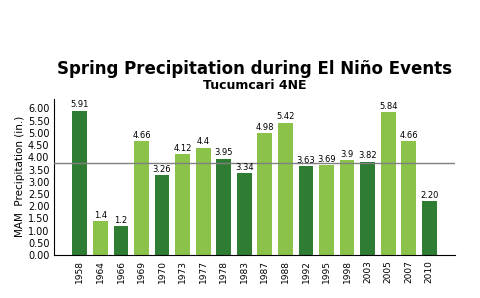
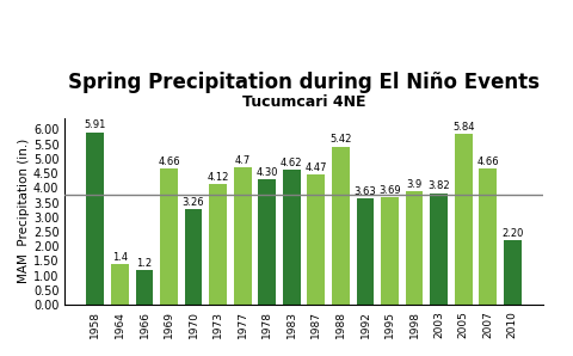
1977: 4.4 -> 4.7
1978: 3.95 -> 4.30
1983: 3.34 -> 4.62
1987: 4.98 -> 4.47
